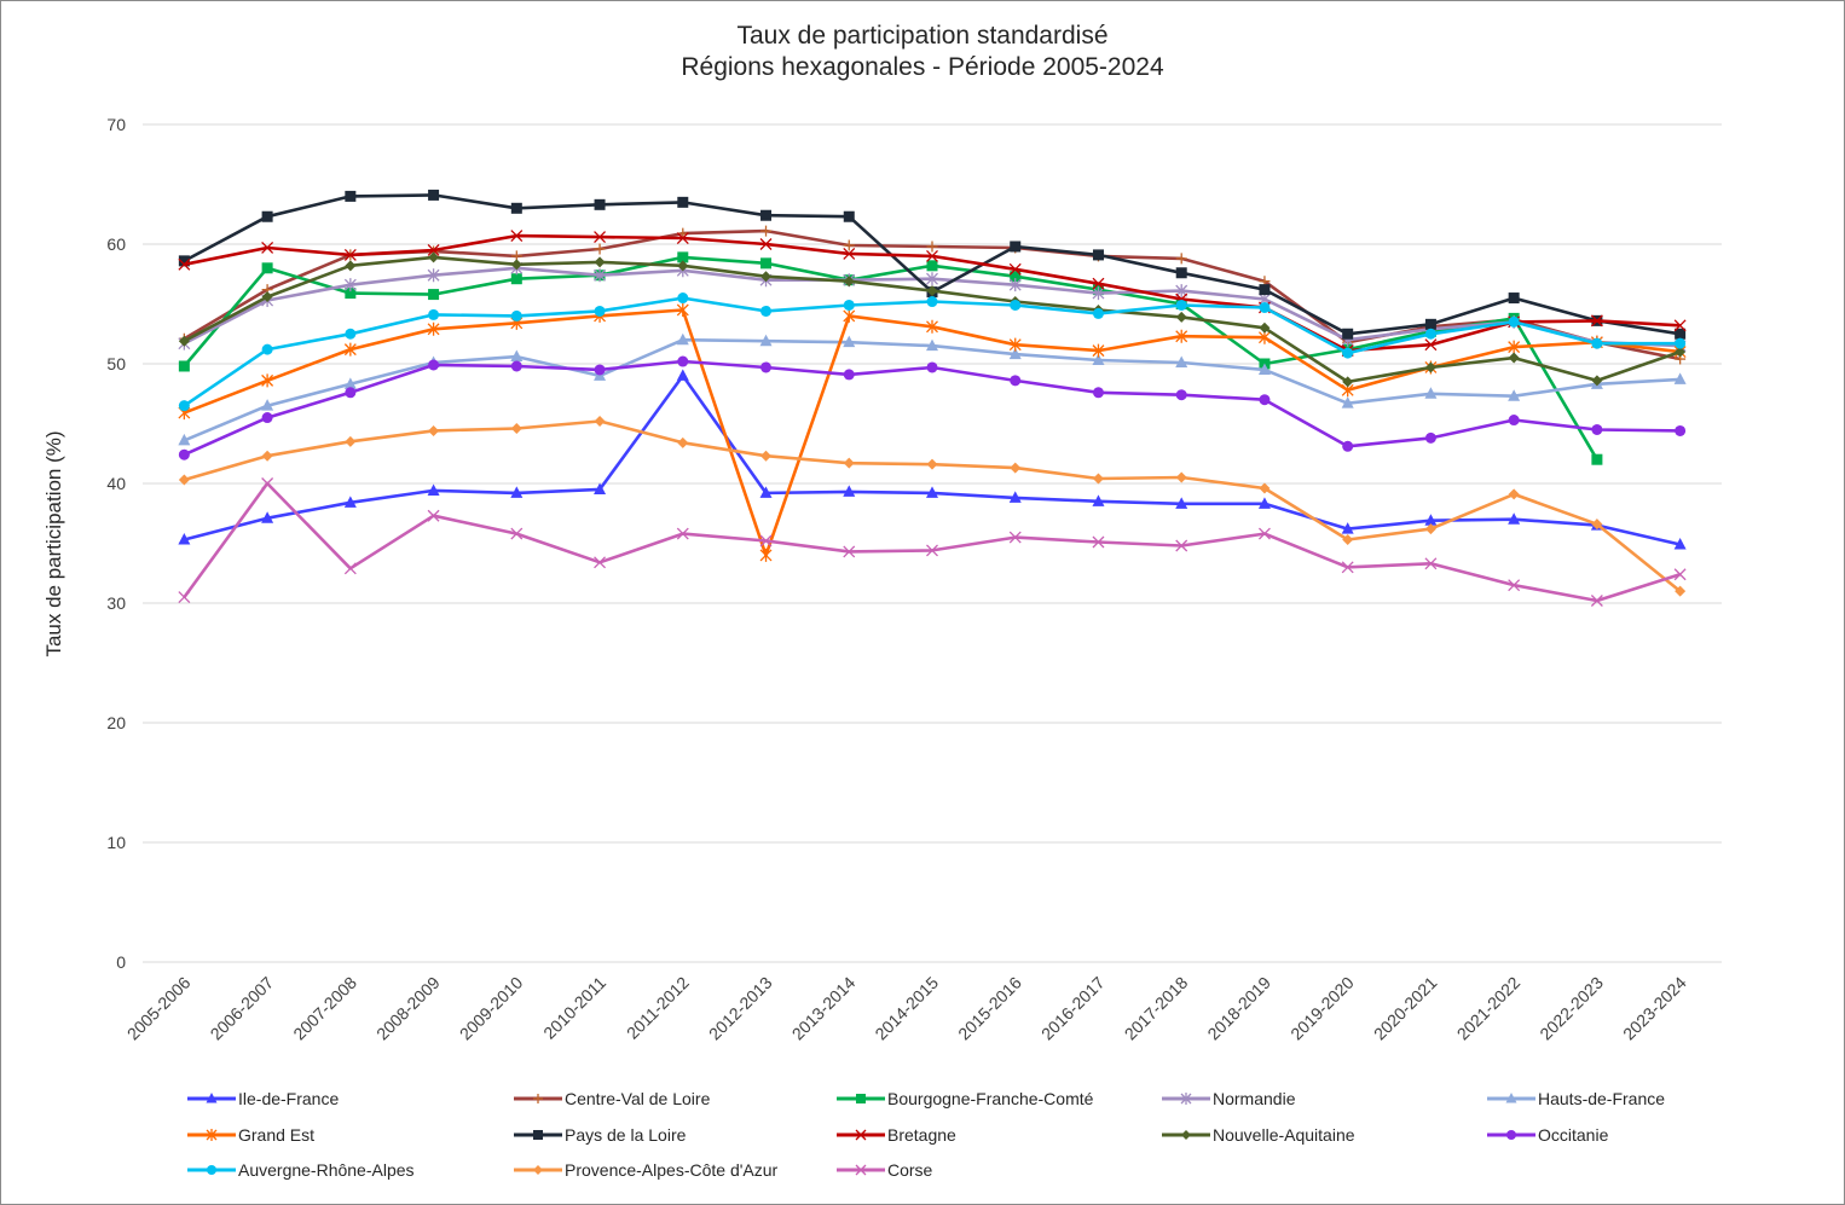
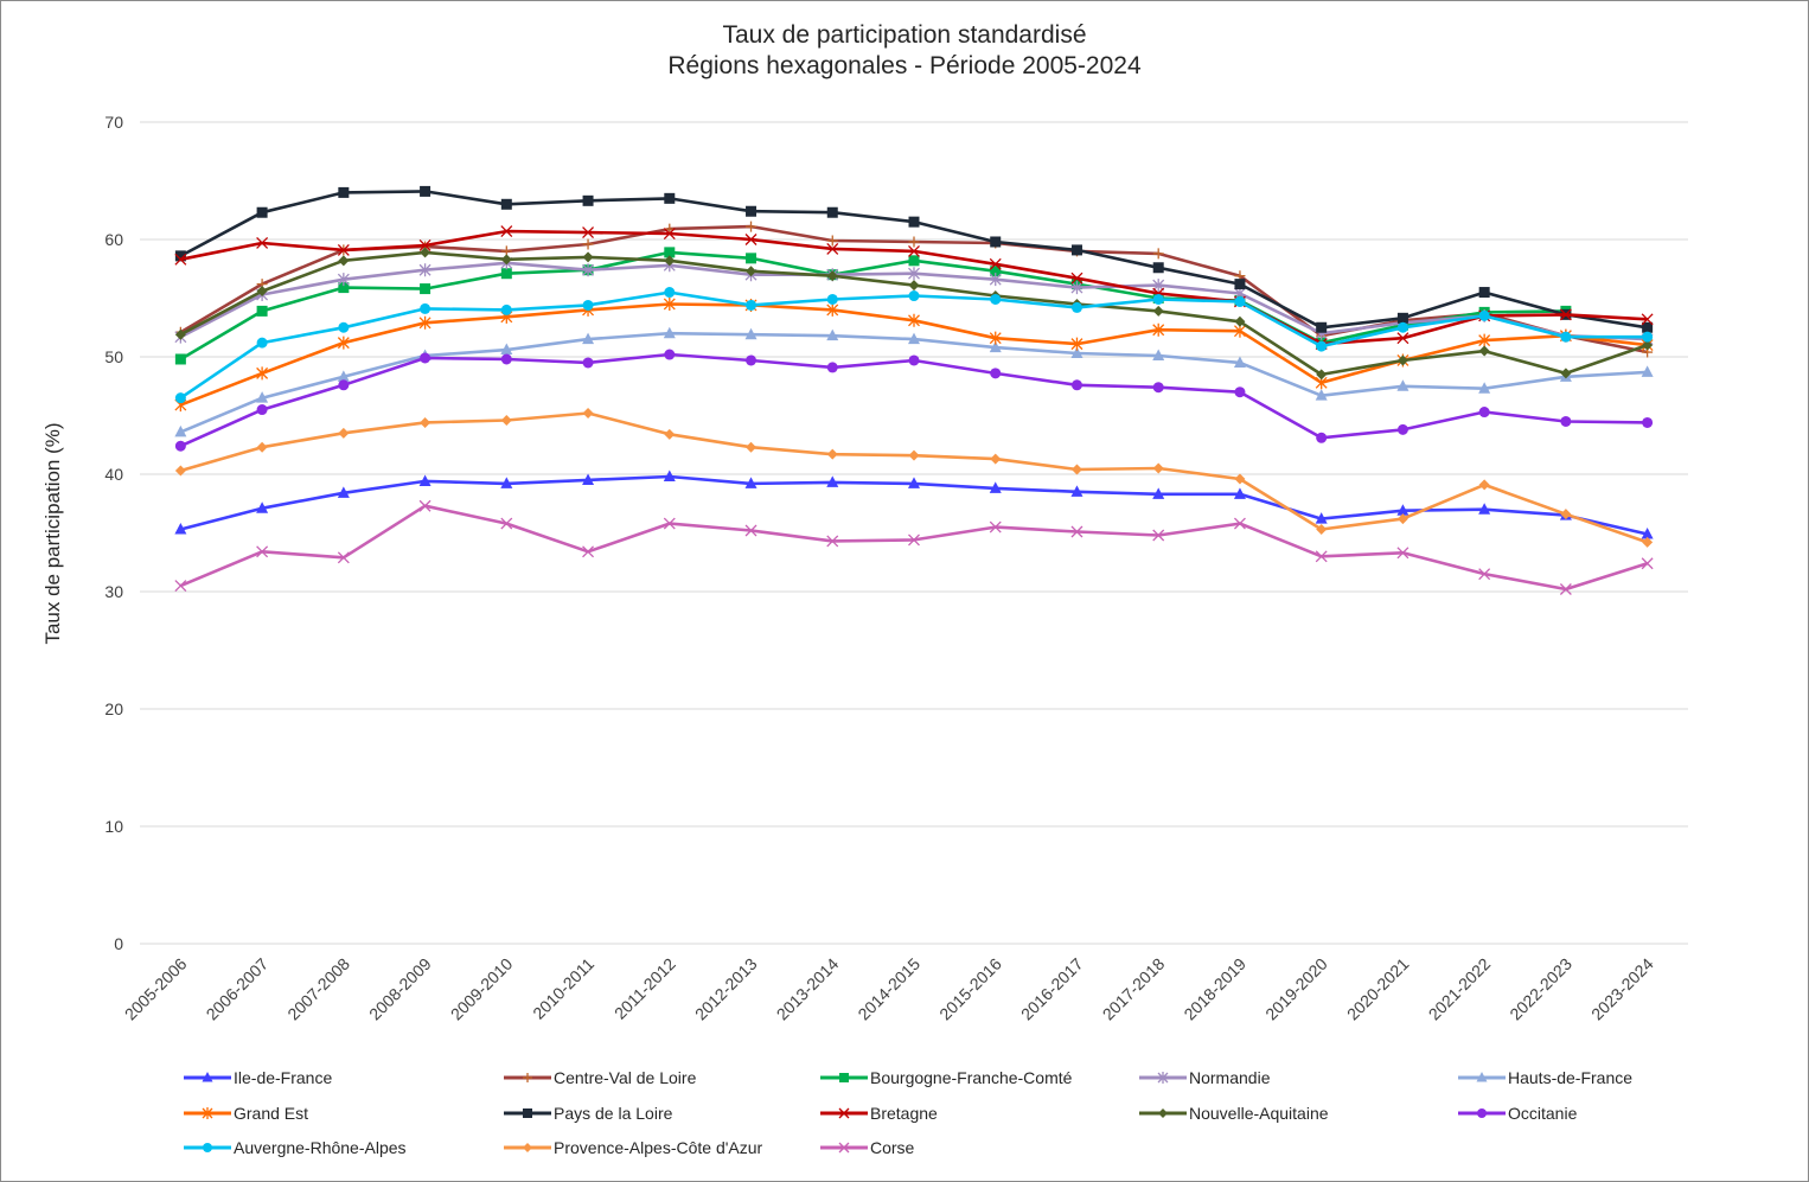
Bourgogne-Franche-Comté/2006-2007: 58 -> 54
Corse/2006-2007: 40 -> 33
Hauts-de-France/2010-2011: 49 -> 52
Ile-de-France/2011-2012: 49 -> 40
Grand Est/2012-2013: 34 -> 54
Pays de la Loire/2014-2015: 56 -> 62
Bourgogne-Franche-Comté/2018-2019: 50 -> 55
Bourgogne-Franche-Comté/2022-2023: 42 -> 54
Provence-Alpes-Côte d'Azur/2023-2024: 31 -> 34
